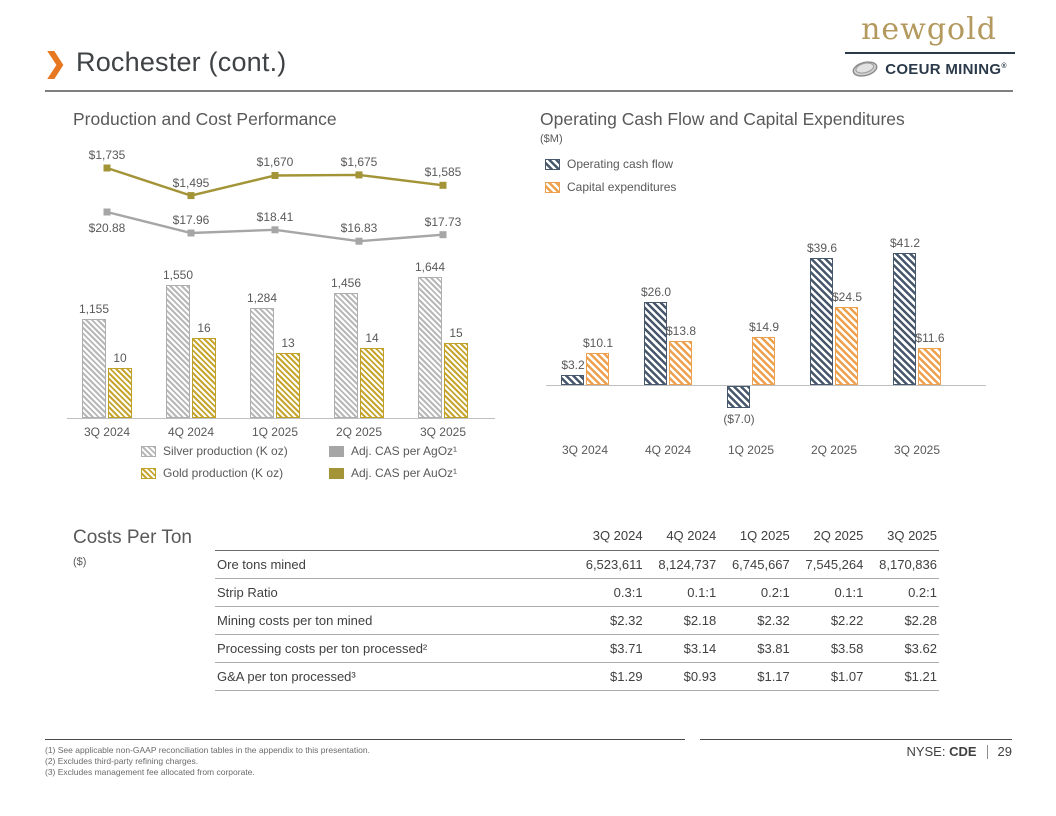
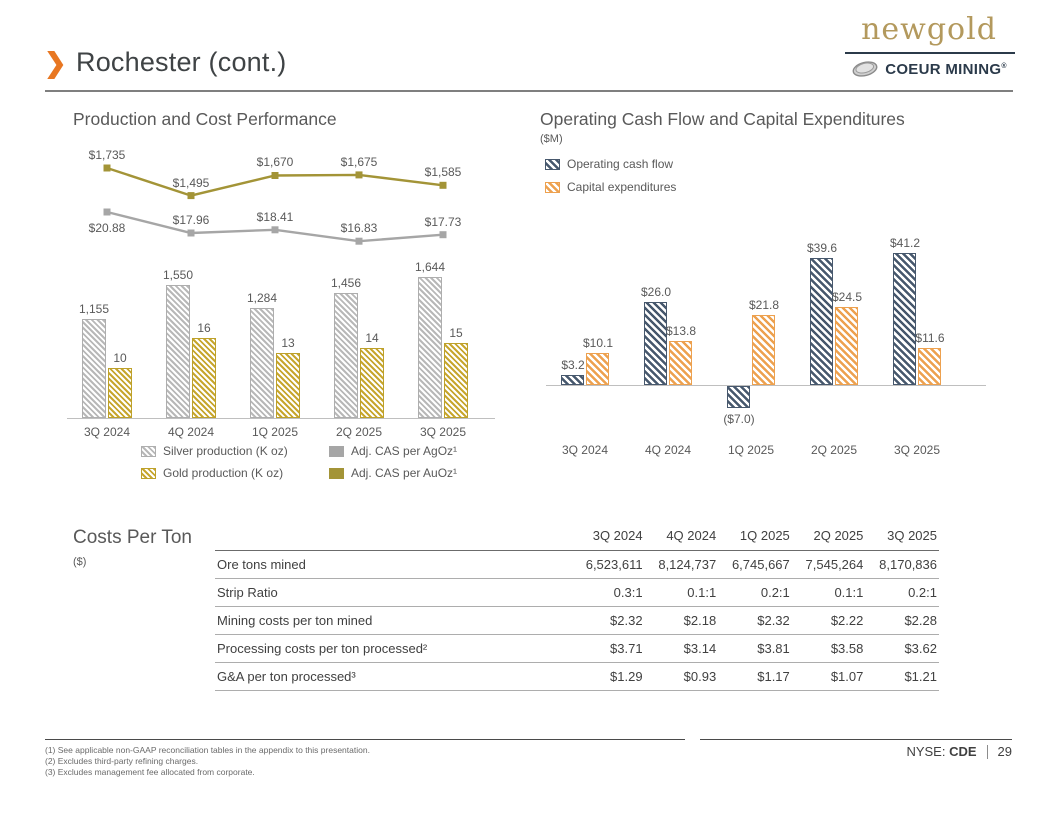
Operating Cash Flow and Capital Expenditures/Capital expenditures/1Q 2025: $14.9 -> $21.8
